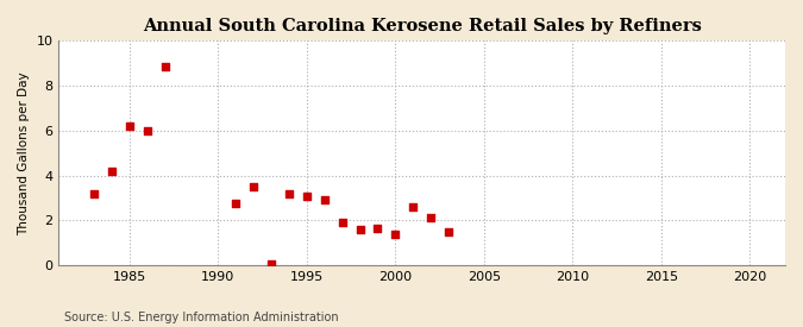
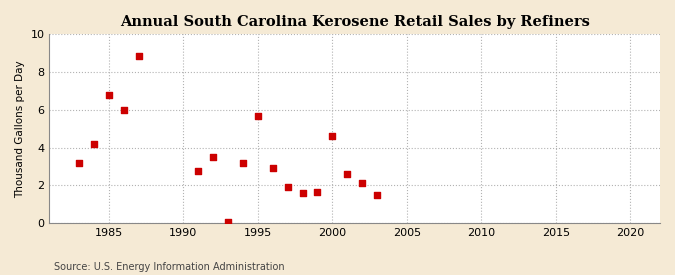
1985: 6.2 -> 6.8
1995: 3.1 -> 5.7
2000: 1.4 -> 4.6
